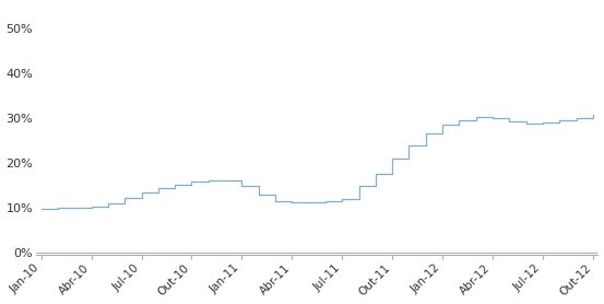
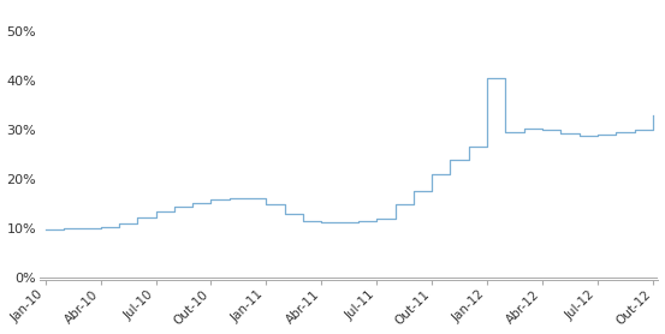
Jan-12: 28.5% -> 40.5%
Out-12: 30.8% -> 33.0%
